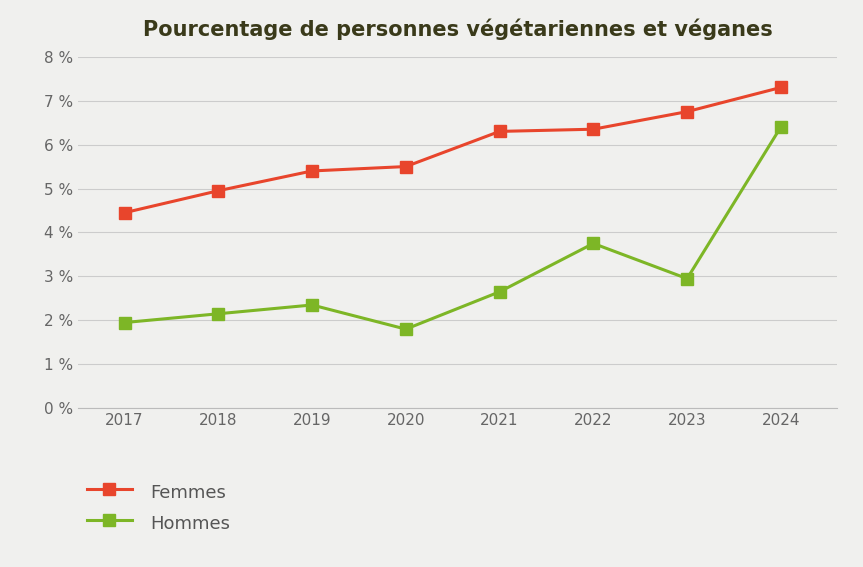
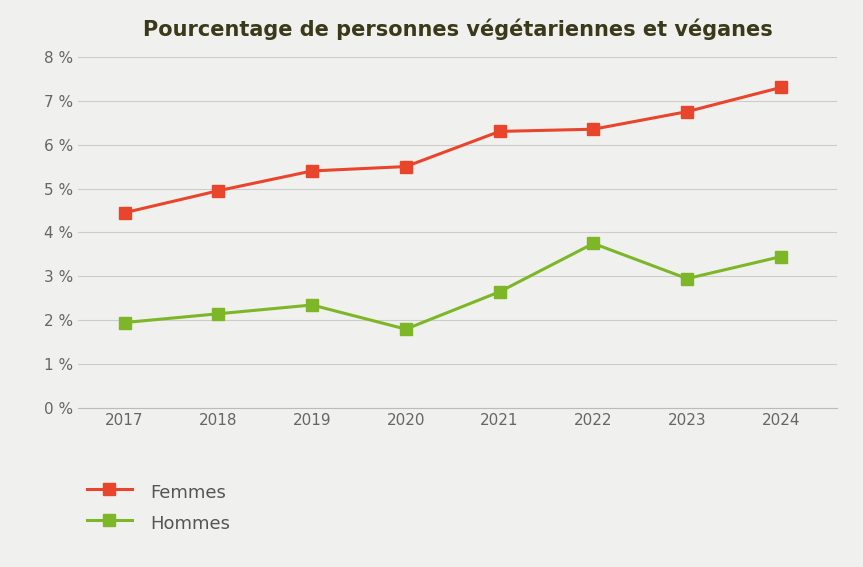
Hommes/2024: 6.40 % -> 3.45 %
